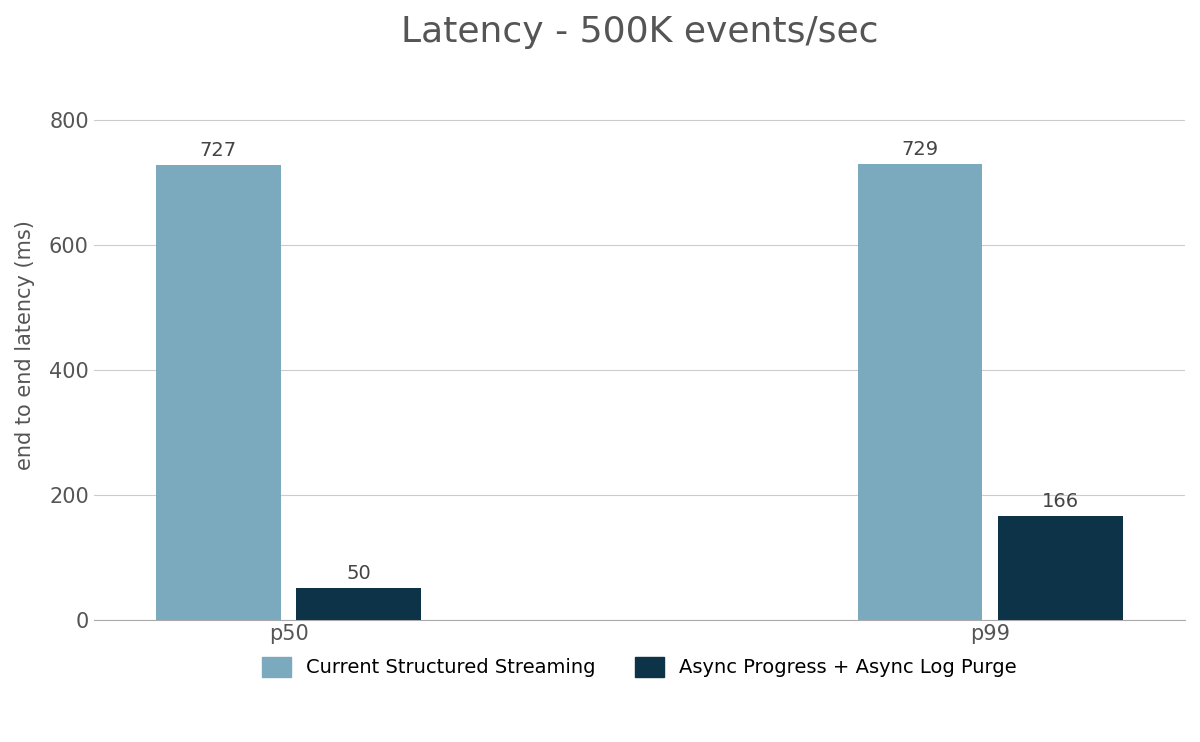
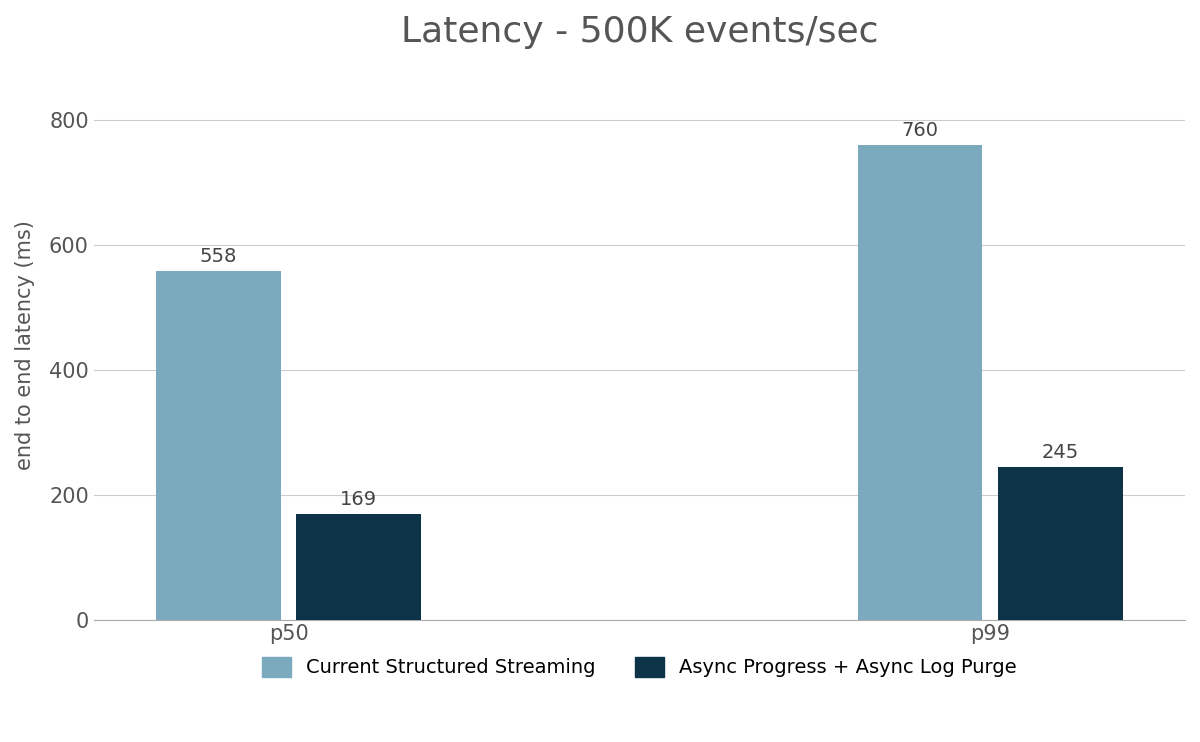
Current Structured Streaming/p50: 727 -> 558
Async Progress + Async Log Purge/p50: 50 -> 169
Current Structured Streaming/p99: 729 -> 760
Async Progress + Async Log Purge/p99: 166 -> 245
